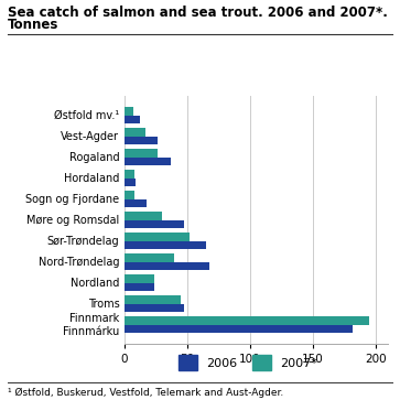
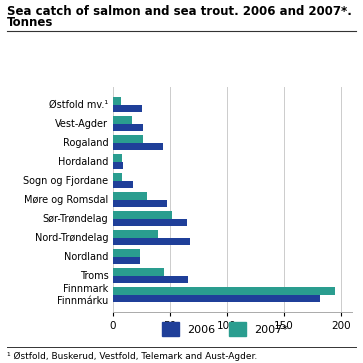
2006/Østfold mv.¹: 13 -> 26
2006/Rogaland: 37 -> 44
2006/Troms: 48 -> 66
